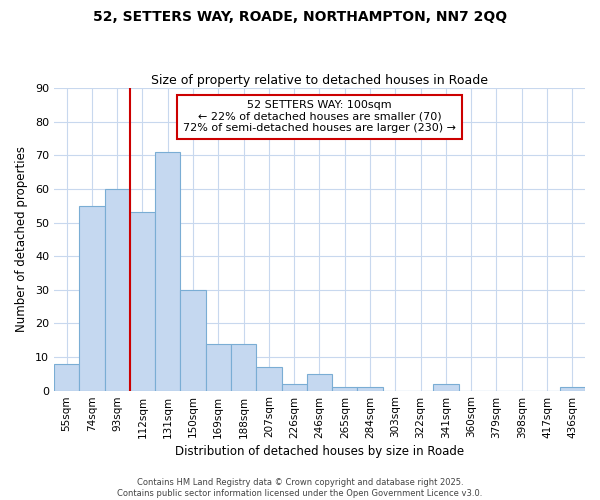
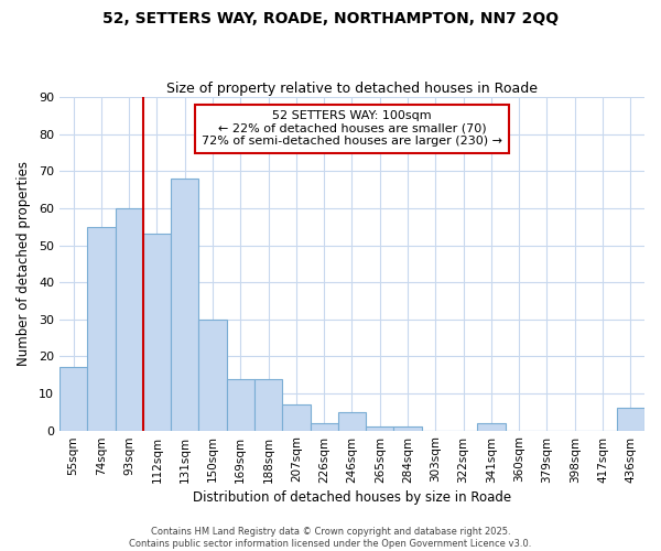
55sqm: 8 -> 17
131sqm: 71 -> 68
436sqm: 1 -> 6
